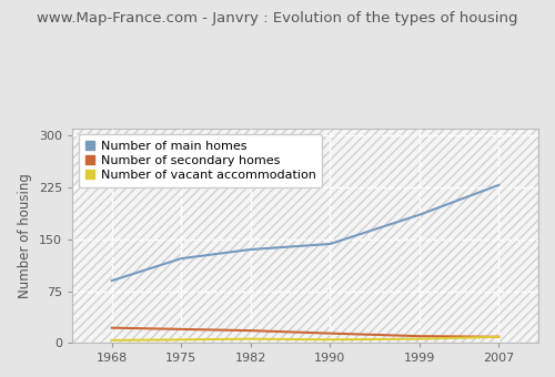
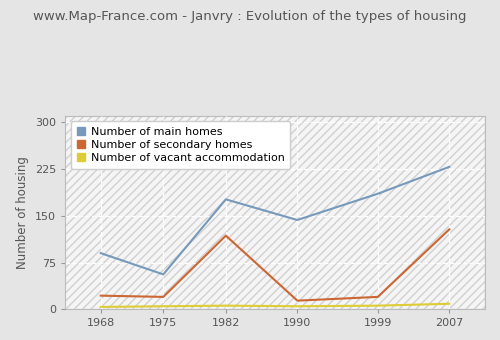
Number of main homes/1975: 122 -> 56
Number of main homes/1982: 135 -> 176
Number of secondary homes/1982: 18 -> 118
Number of secondary homes/1999: 10 -> 20
Number of secondary homes/2007: 9 -> 128
